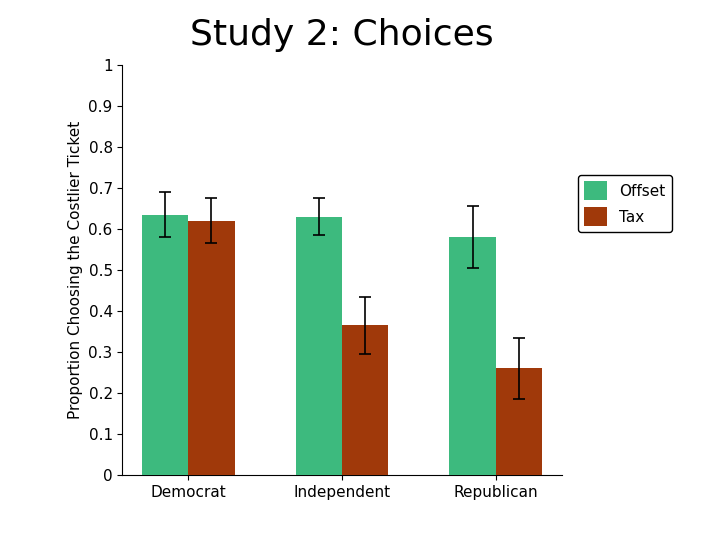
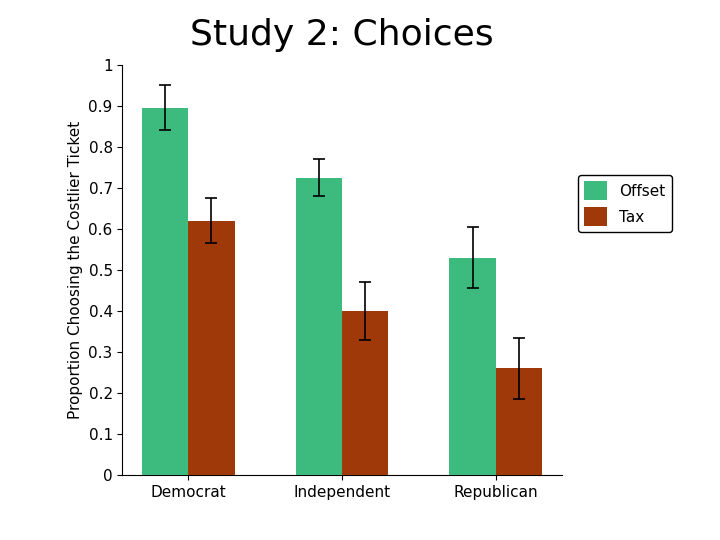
Offset/Democrat: 0.635 -> 0.895
Offset/Independent: 0.630 -> 0.725
Tax/Independent: 0.365 -> 0.400
Offset/Republican: 0.580 -> 0.530
